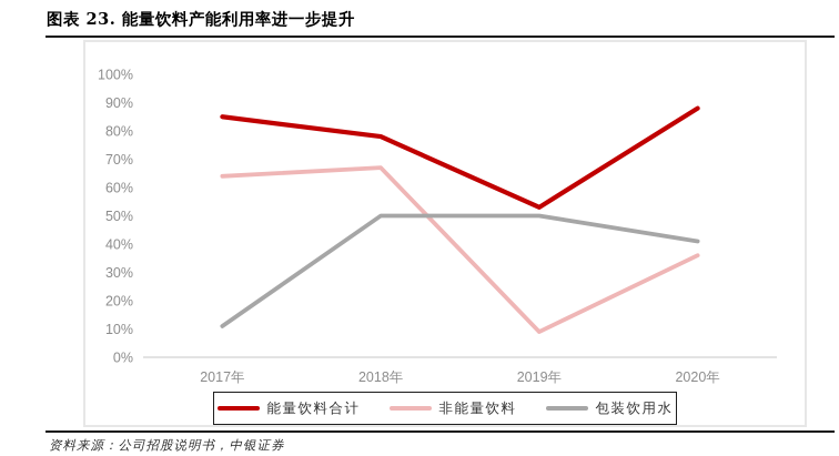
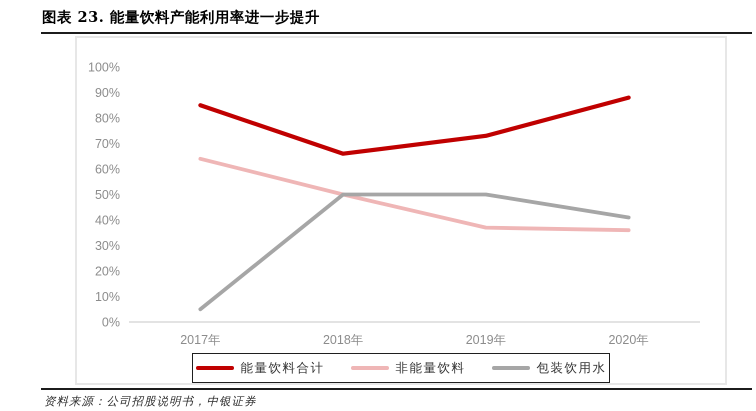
包装饮用水/2017年: 11% -> 5%
能量饮料合计/2018年: 78% -> 66%
非能量饮料/2018年: 67% -> 50%
能量饮料合计/2019年: 53% -> 73%
非能量饮料/2019年: 9% -> 37%
